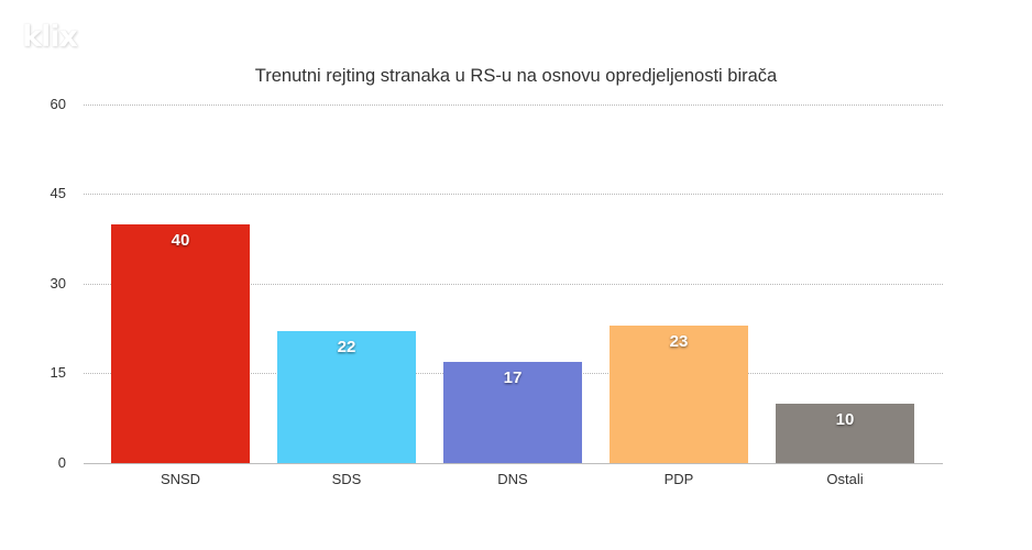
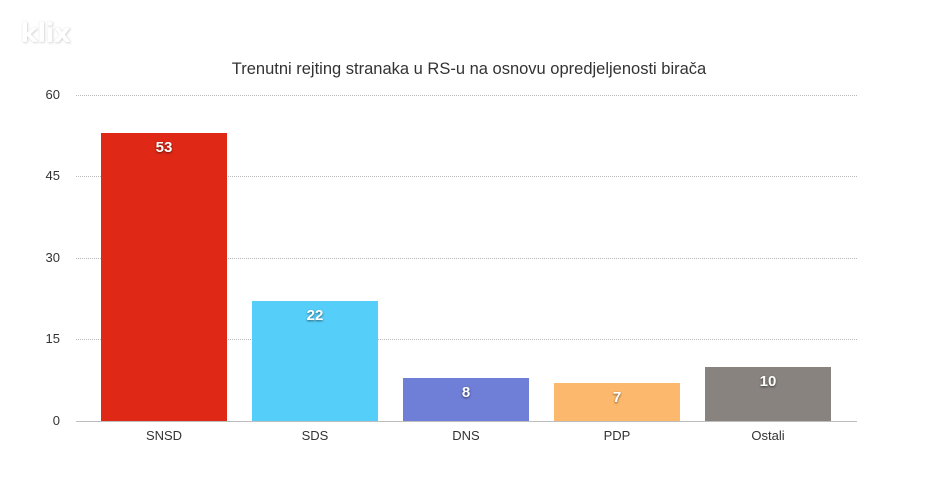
SNSD: 40 -> 53
DNS: 17 -> 8
PDP: 23 -> 7
